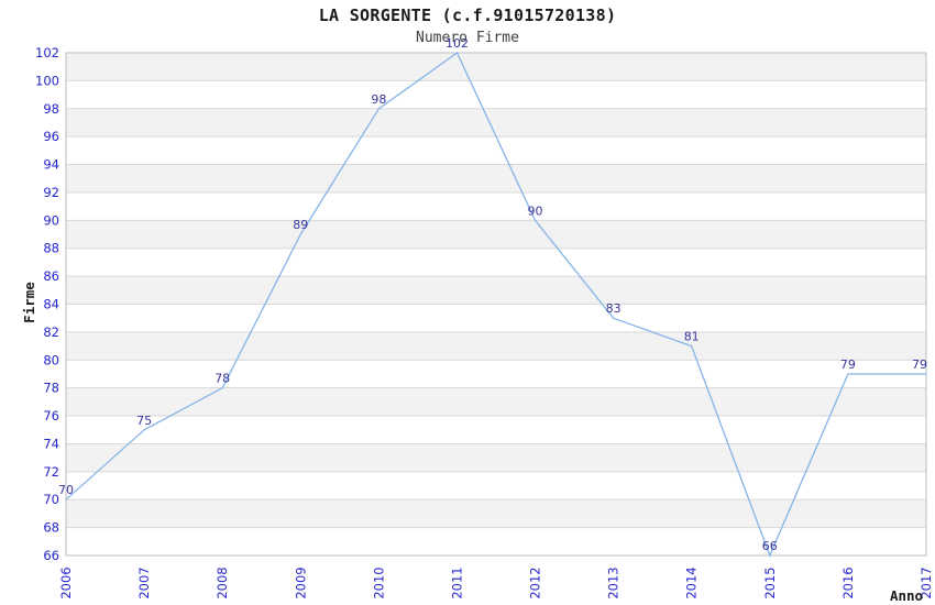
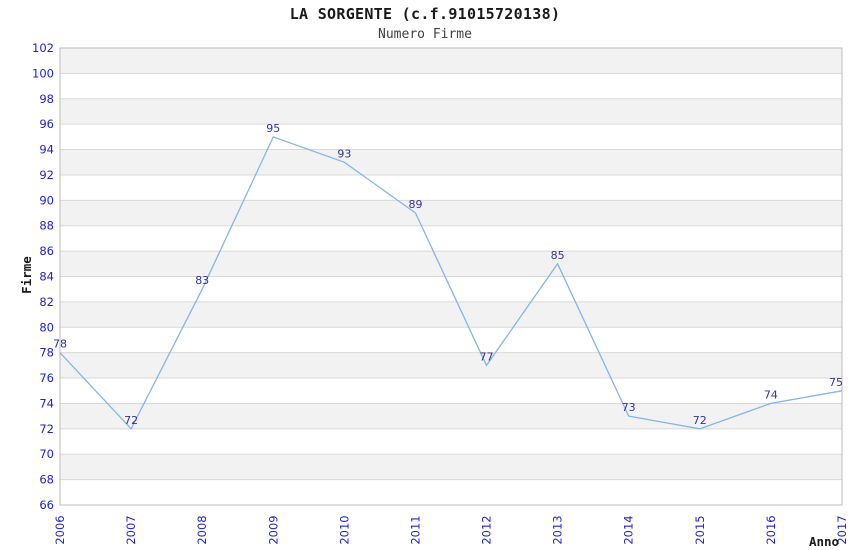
2006: 70 -> 78
2007: 75 -> 72
2008: 78 -> 83
2009: 89 -> 95
2010: 98 -> 93
2011: 102 -> 89
2012: 90 -> 77
2013: 83 -> 85
2014: 81 -> 73
2015: 66 -> 72
2016: 79 -> 74
2017: 79 -> 75
